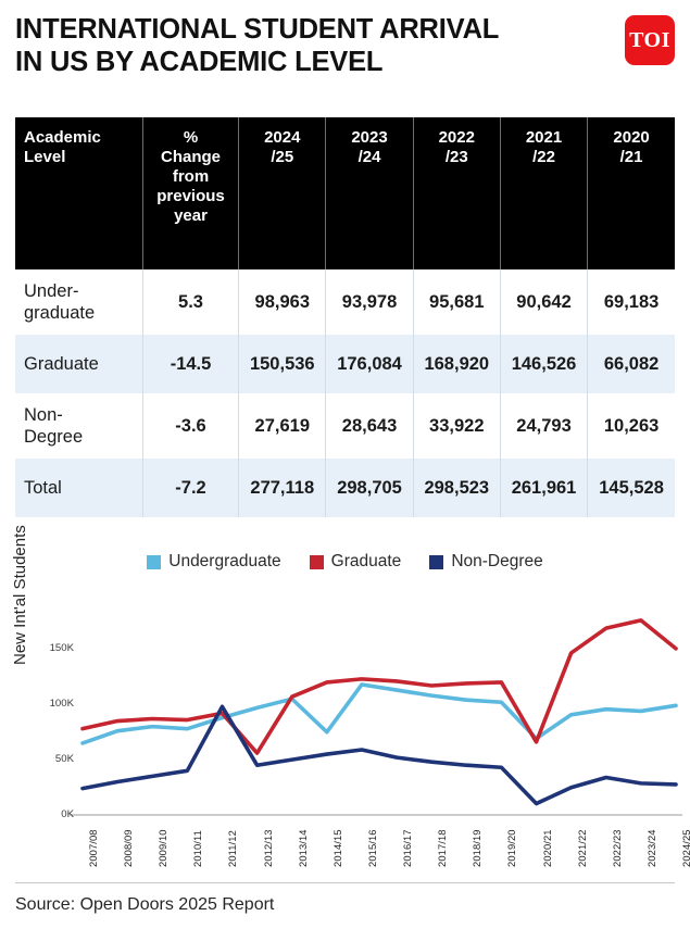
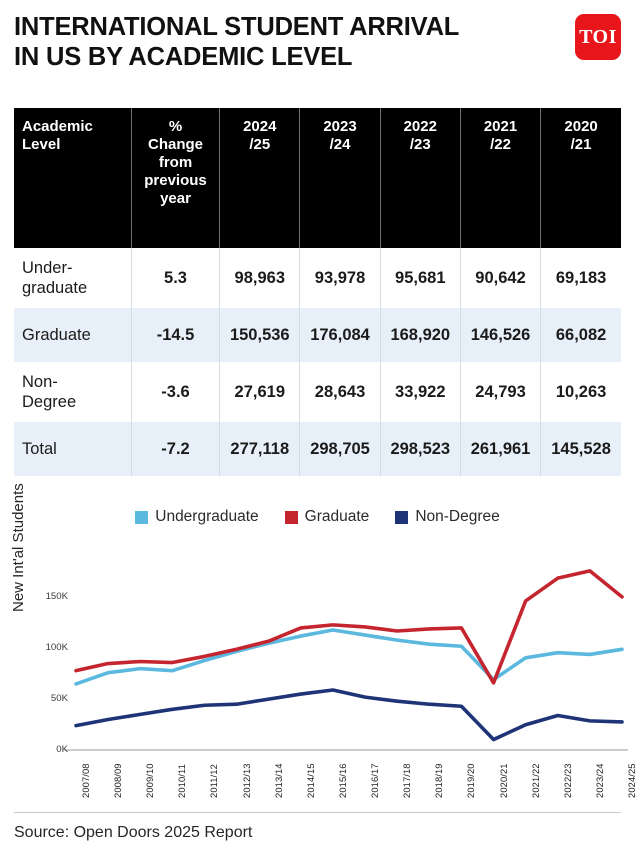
Non-Degree/2011/12: 98K -> 44K
Graduate/2012/13: 56K -> 99K
Undergraduate/2014/15: 75K -> 112K
